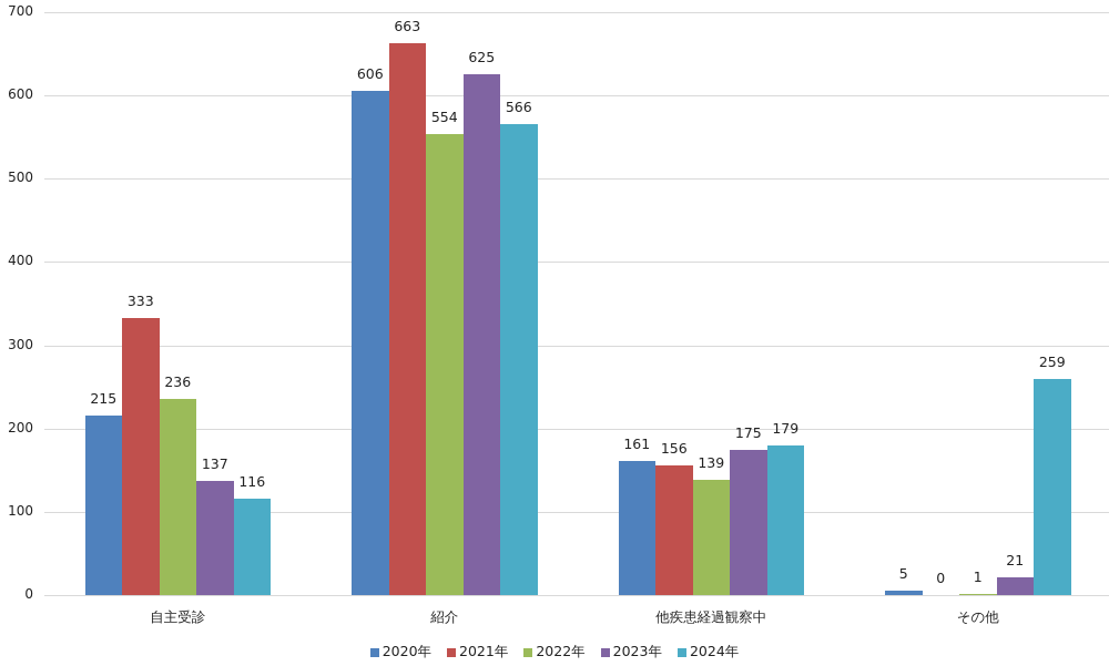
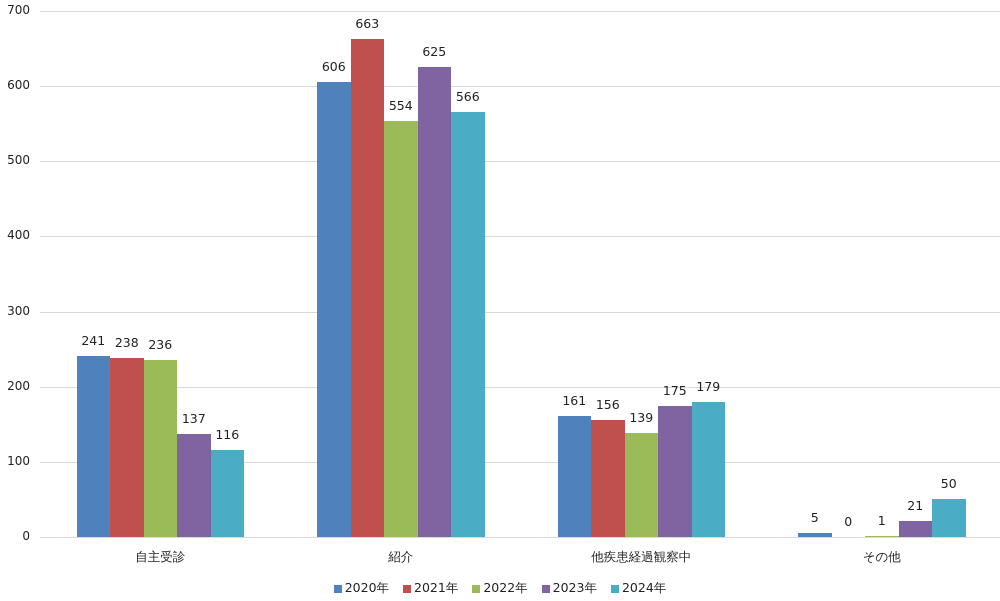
2020年/自主受診: 215 -> 241
2021年/自主受診: 333 -> 238
2024年/その他: 259 -> 50
